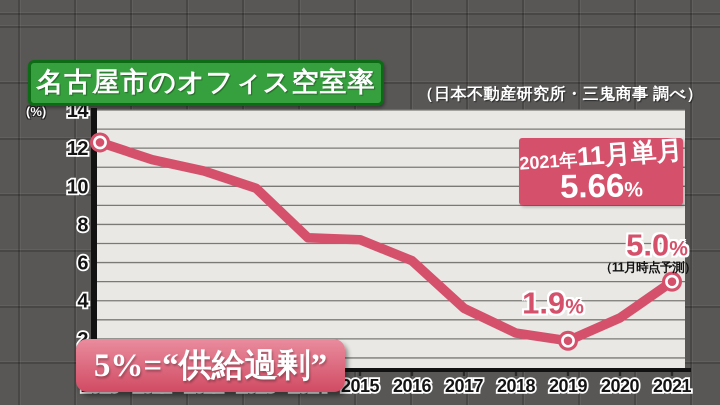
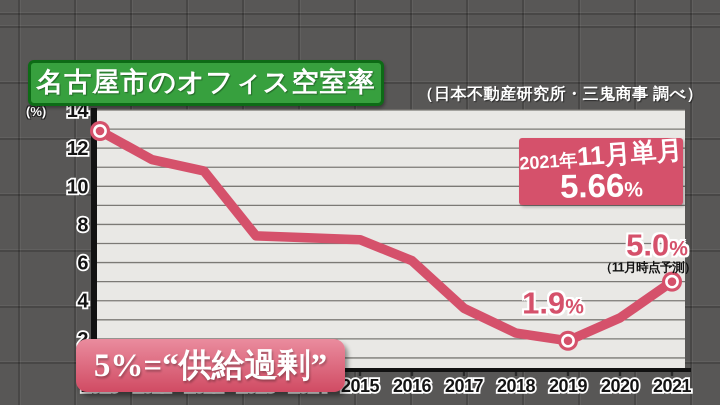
2010: 12.3 -> 12.9
2013: 9.9 -> 7.4
